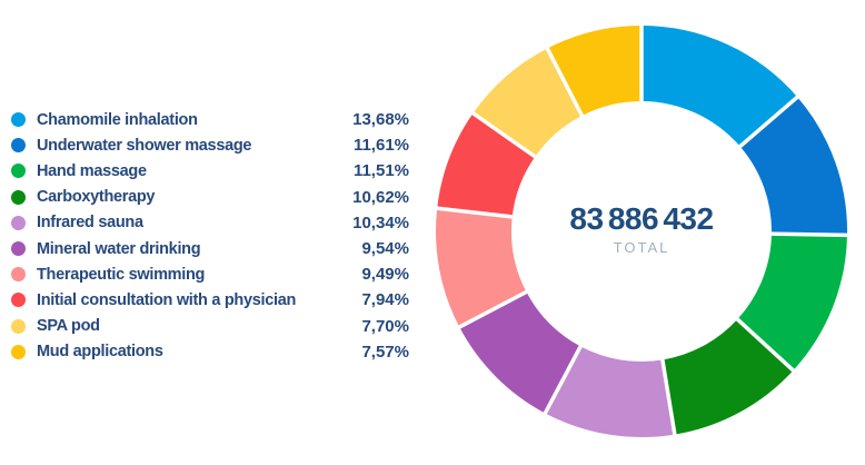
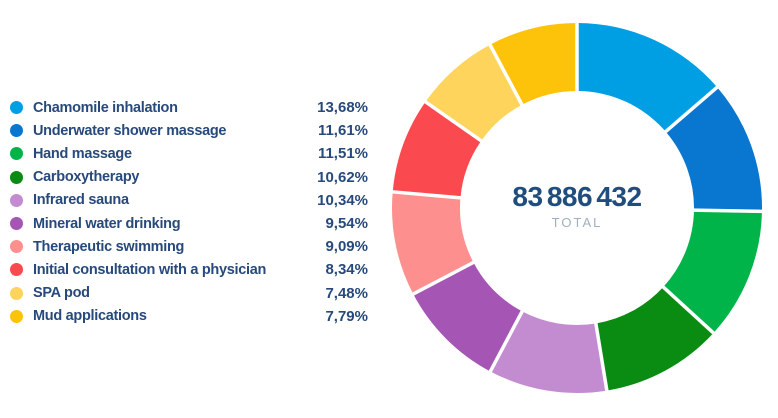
Therapeutic swimming: 9,49% -> 9,09%
Initial consultation with a physician: 7,94% -> 8,34%
SPA pod: 7,70% -> 7,48%
Mud applications: 7,57% -> 7,79%
